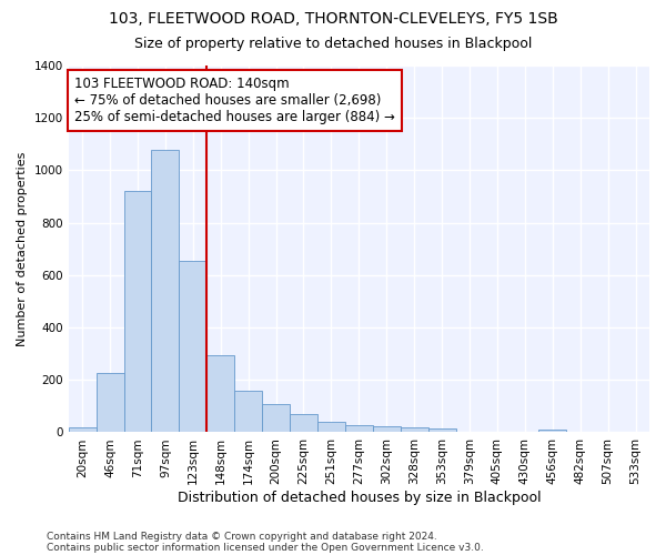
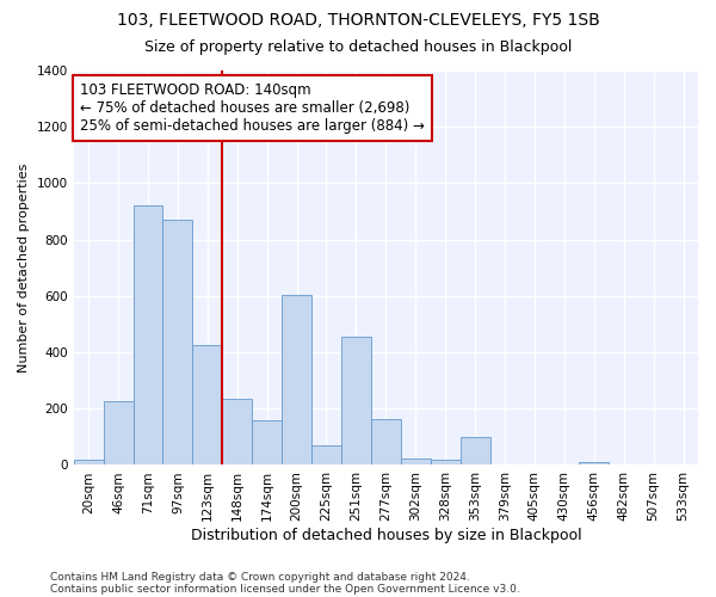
97sqm: 1080 -> 870
123sqm: 655 -> 425
148sqm: 295 -> 235
200sqm: 107 -> 605
251sqm: 38 -> 455
277sqm: 28 -> 165
353sqm: 15 -> 100
